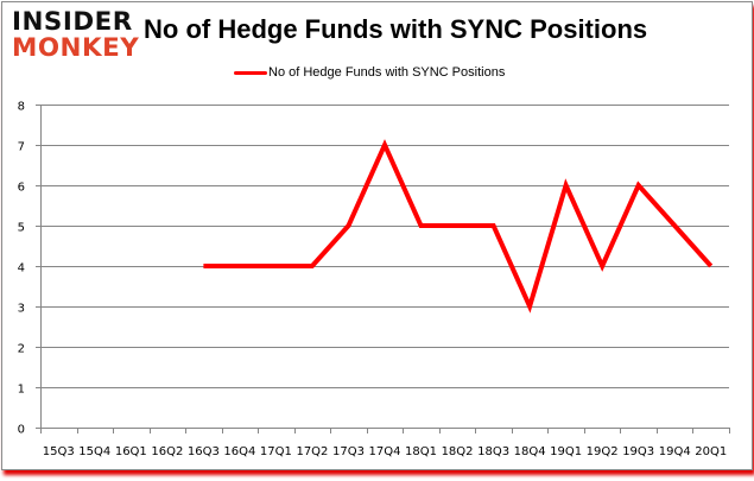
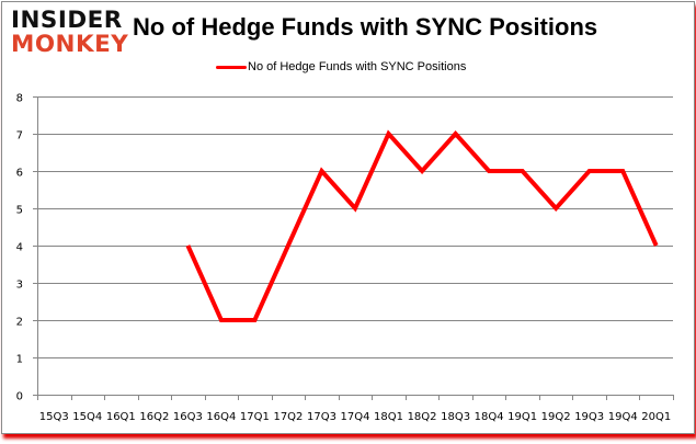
16Q4: 4 -> 2
17Q1: 4 -> 2
17Q3: 5 -> 6
17Q4: 7 -> 5
18Q1: 5 -> 7
18Q2: 5 -> 6
18Q3: 5 -> 7
18Q4: 3 -> 6
19Q2: 4 -> 5
19Q4: 5 -> 6
